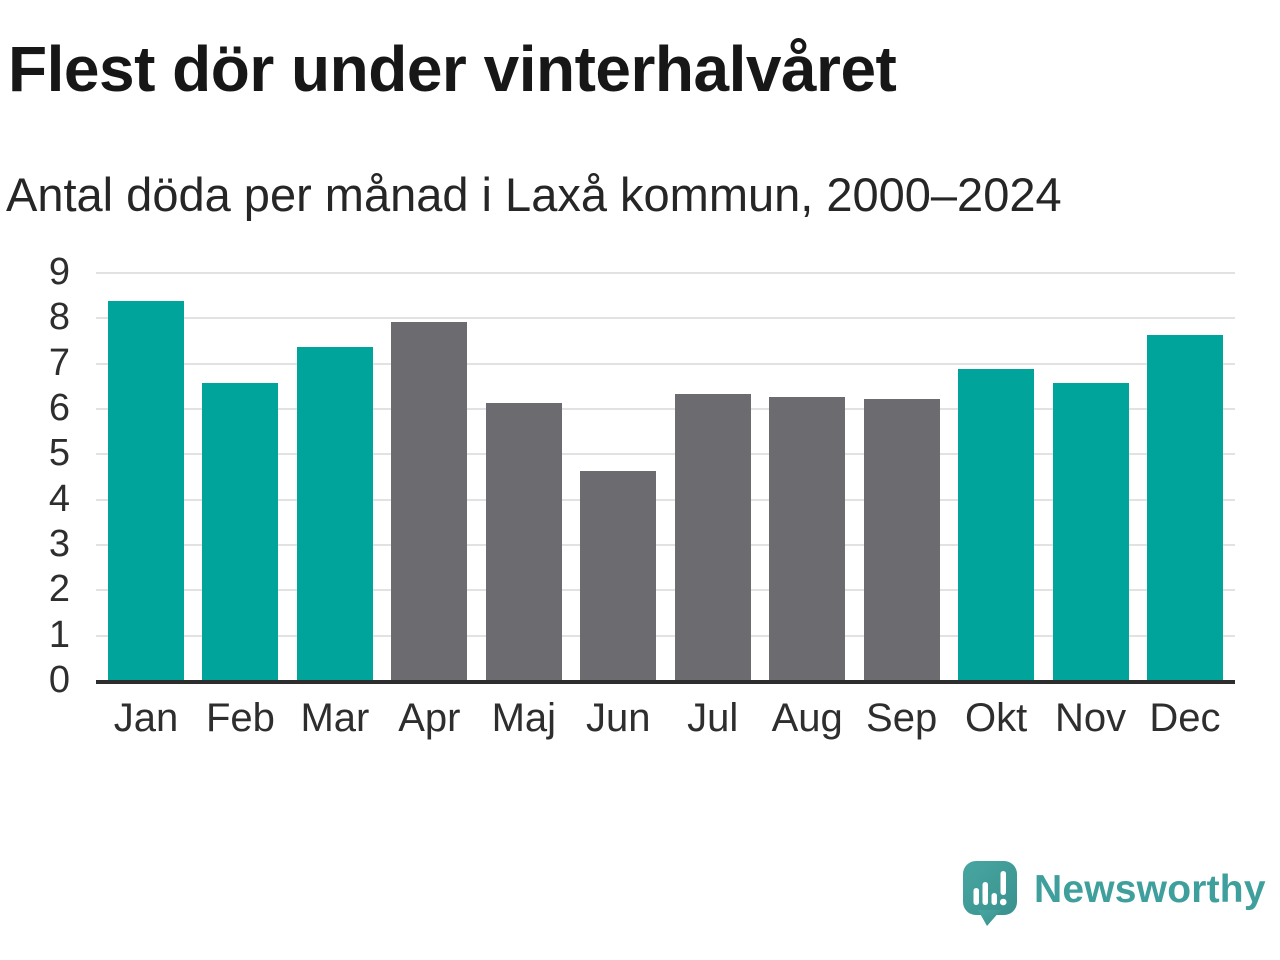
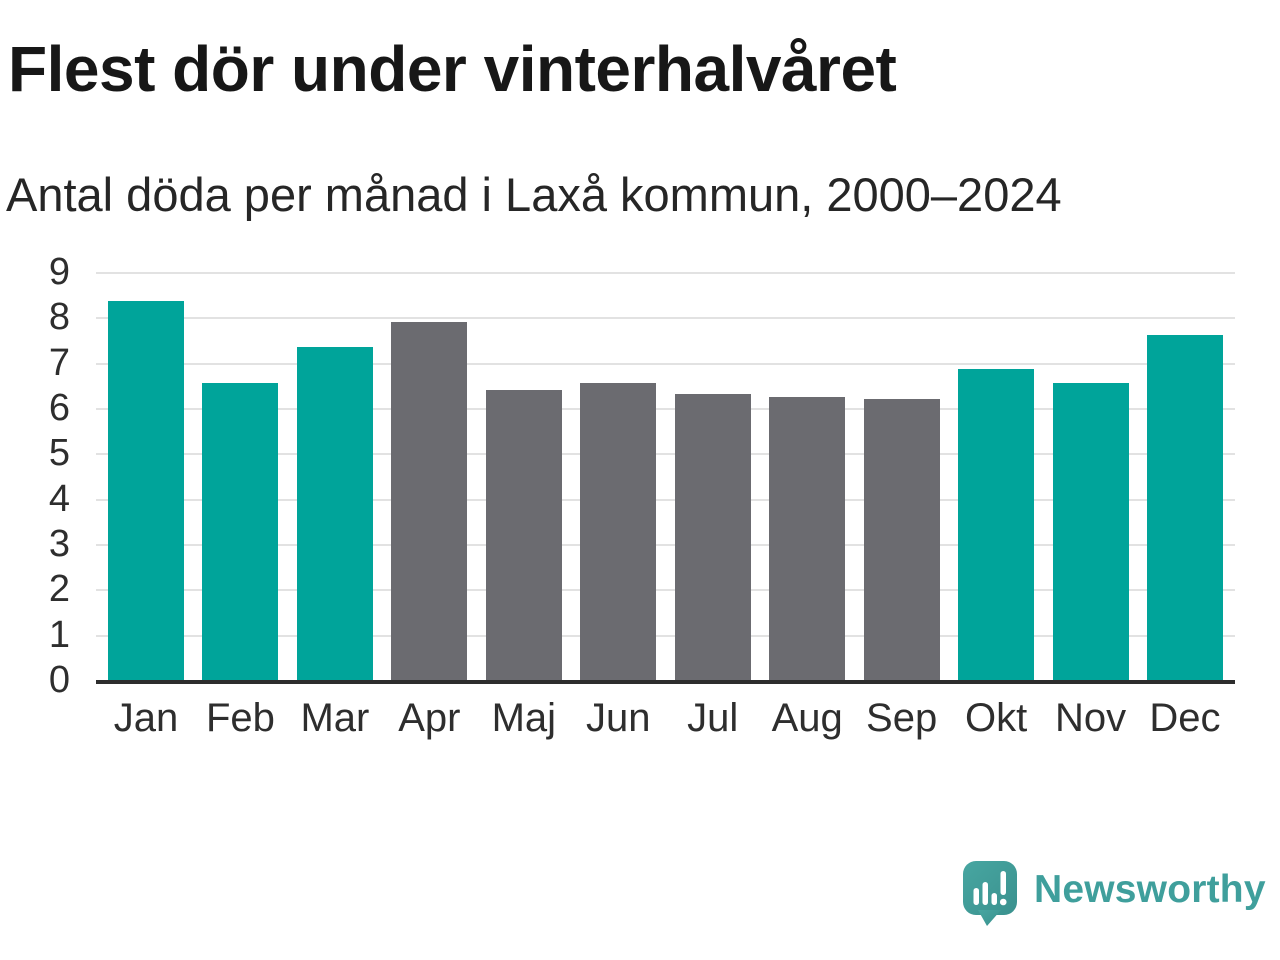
Maj: 6.1 -> 6.4
Jun: 4.6 -> 6.5
